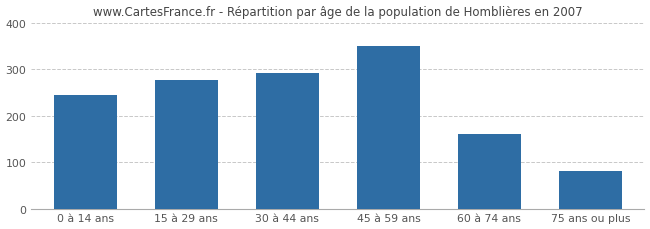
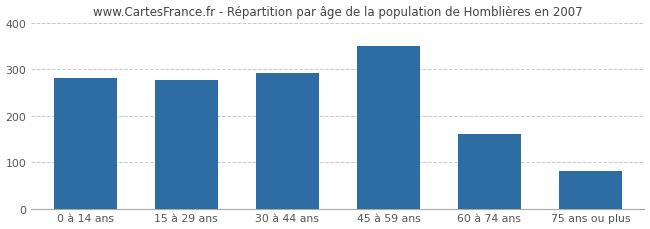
0 à 14 ans: 245 -> 281
